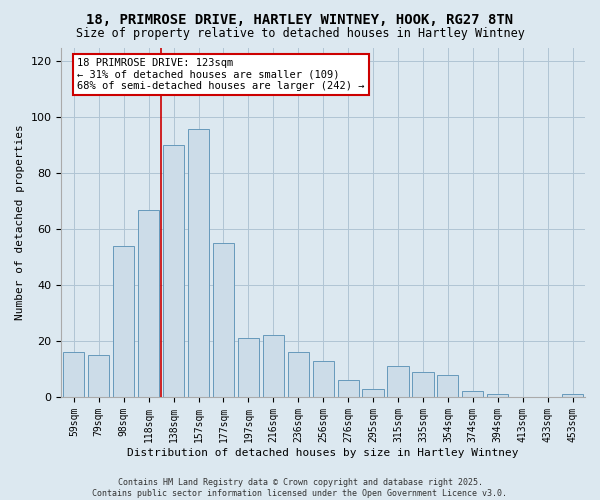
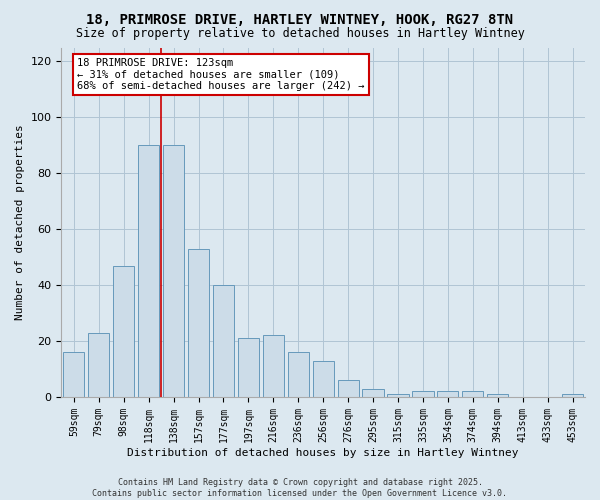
79sqm: 15 -> 23
98sqm: 54 -> 47
118sqm: 67 -> 90
157sqm: 96 -> 53
177sqm: 55 -> 40
315sqm: 11 -> 1
335sqm: 9 -> 2
354sqm: 8 -> 2
